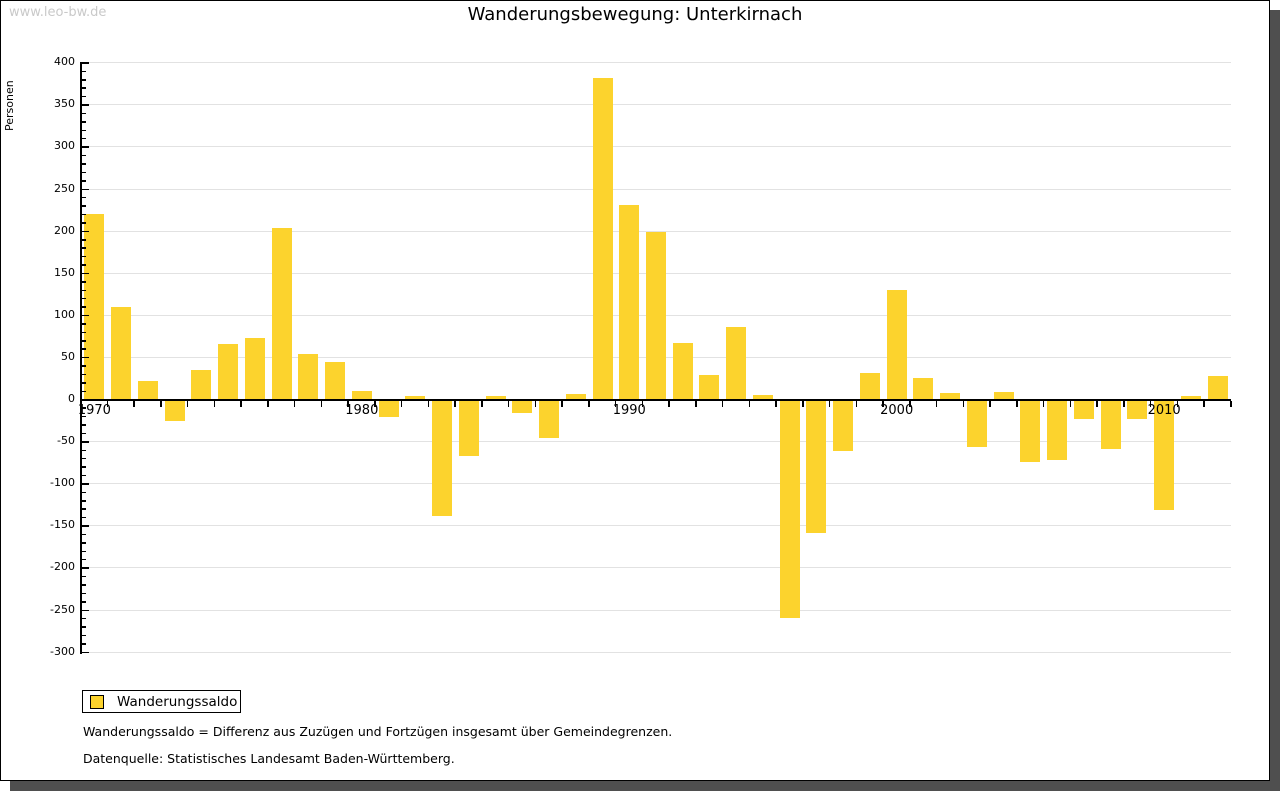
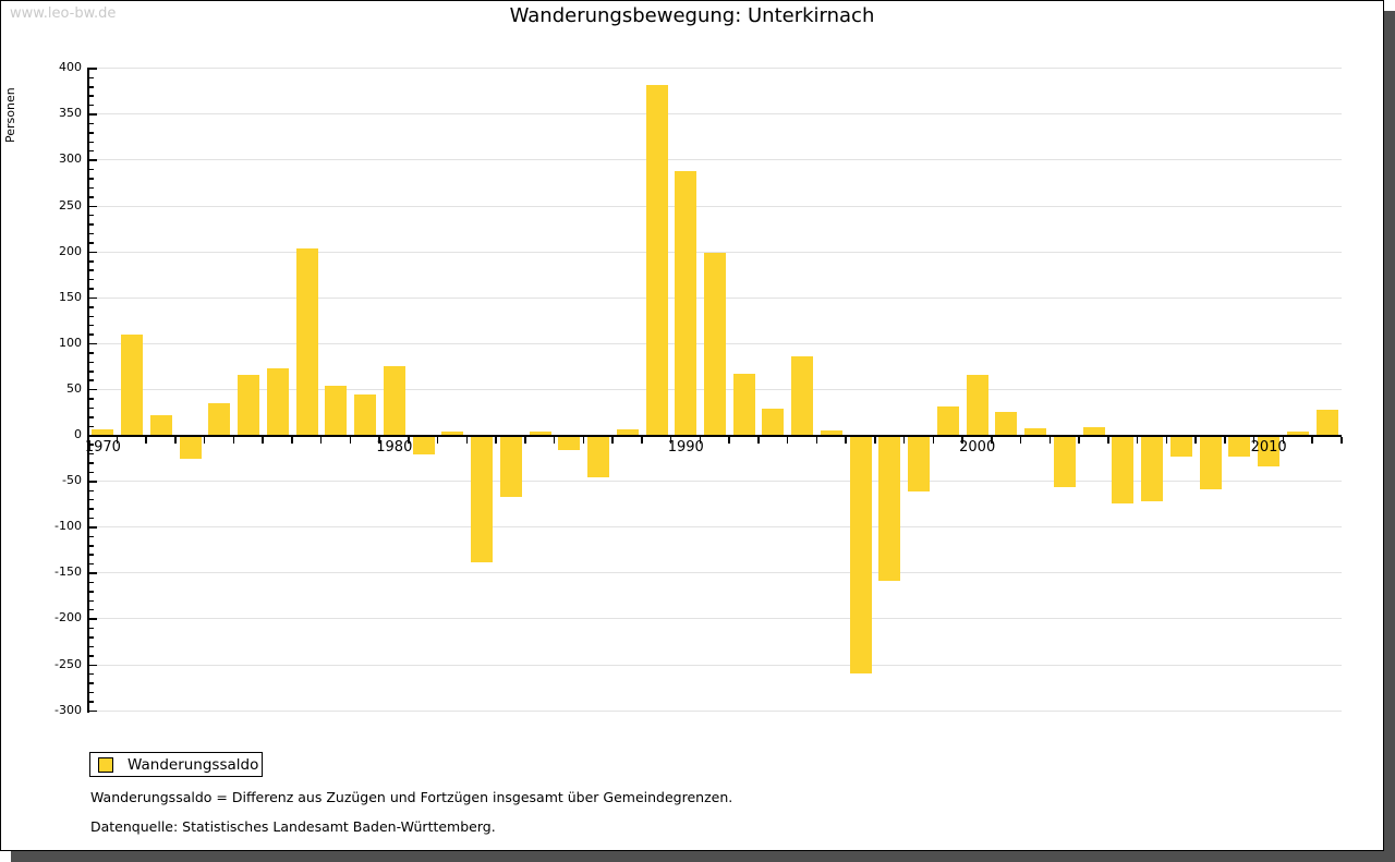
1970: 220 -> 10
1980: 10 -> 80
1990: 230 -> 290
2000: 130 -> 60
2010: -130 -> -30
